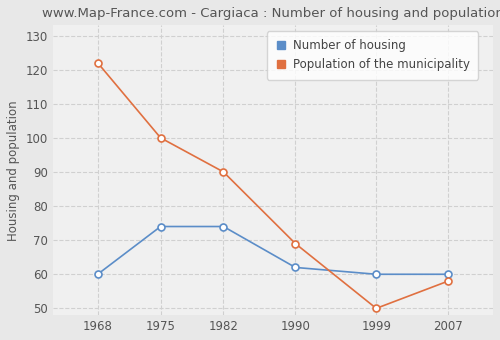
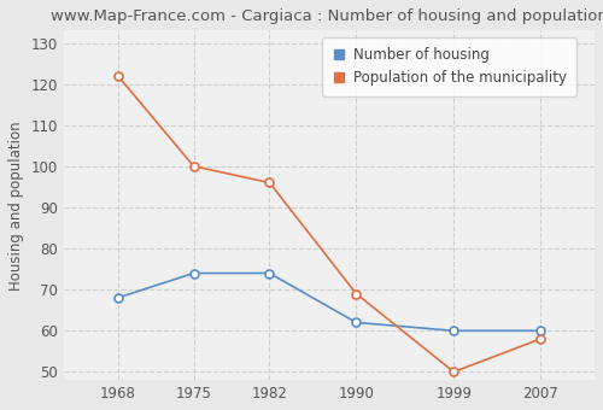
Number of housing/1968: 60 -> 68
Population of the municipality/1982: 90 -> 96
